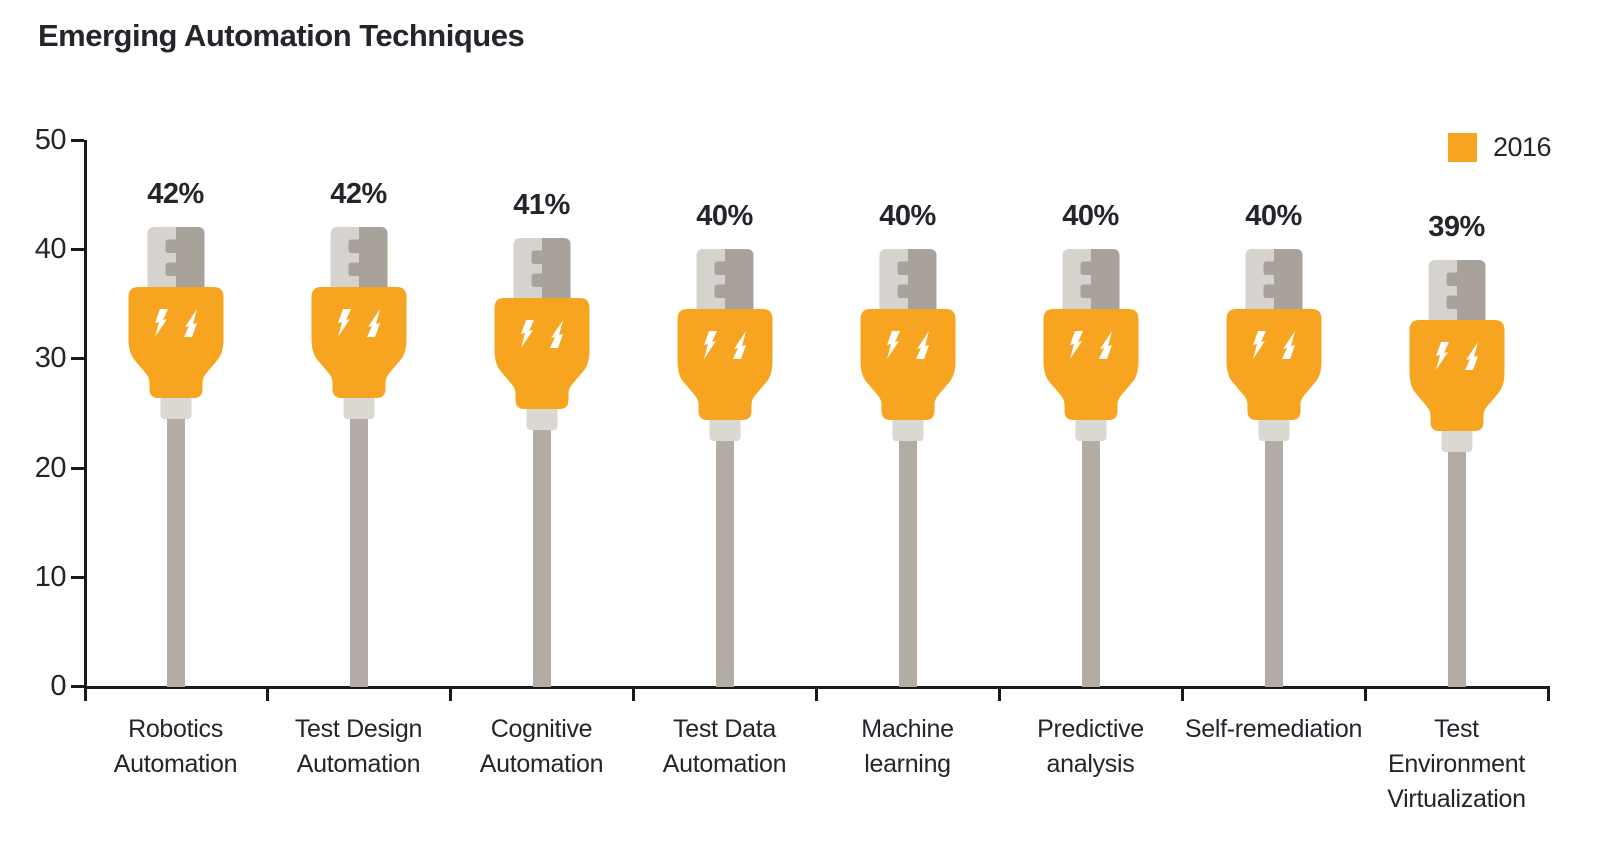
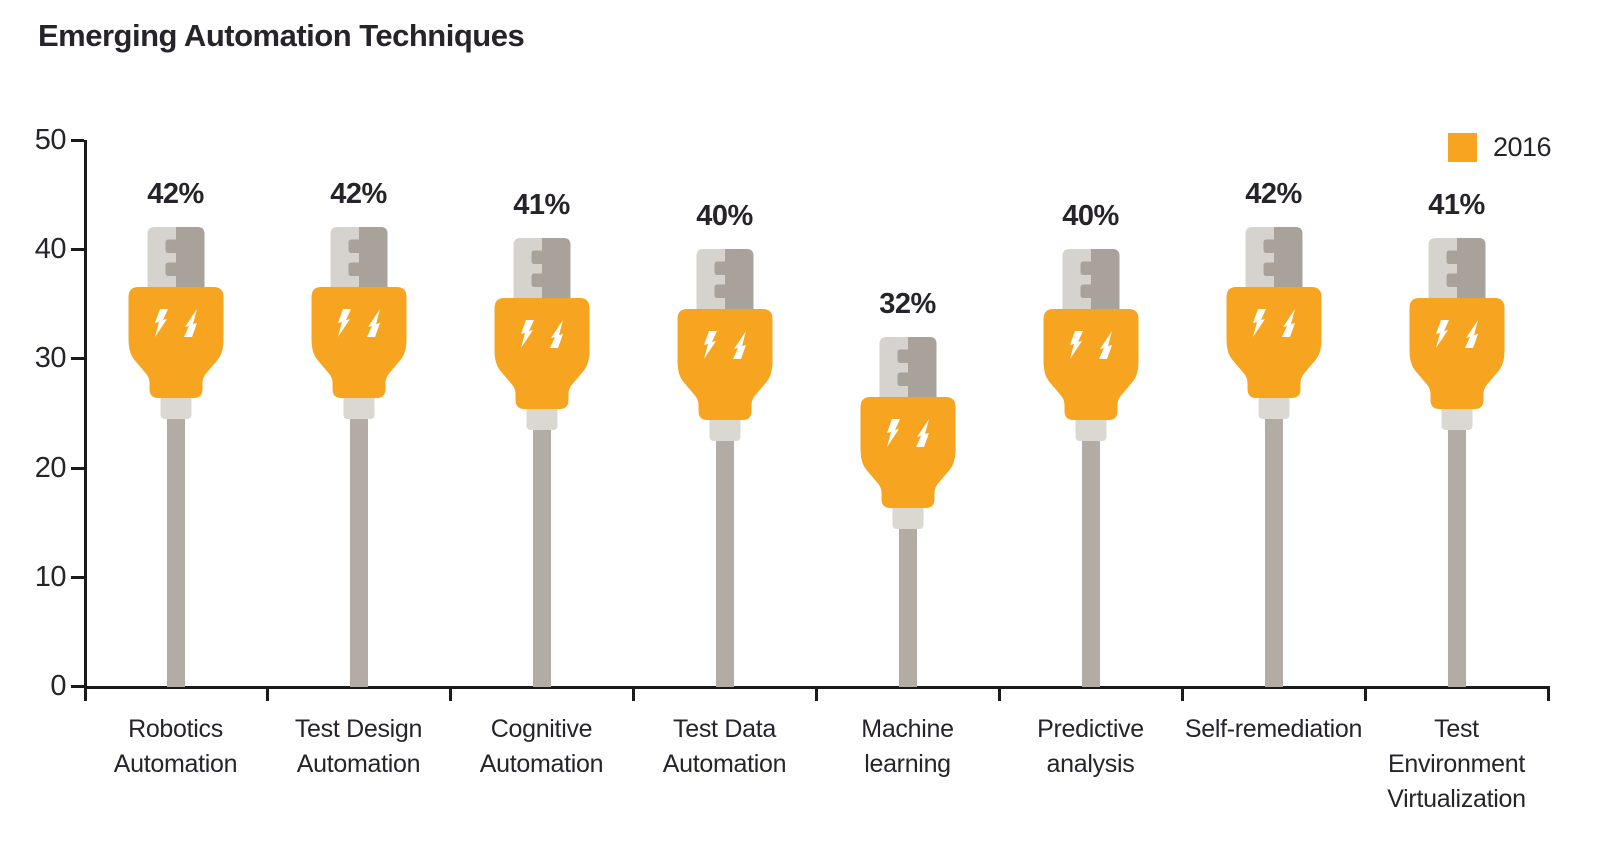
Machine learning: 40% -> 32%
Self-remediation: 40% -> 42%
Test Environment Virtualization: 39% -> 41%
